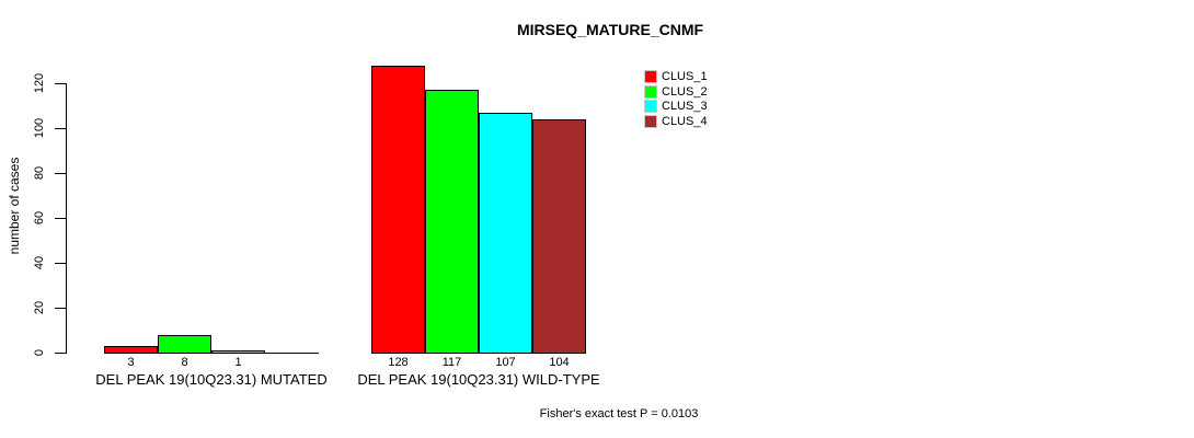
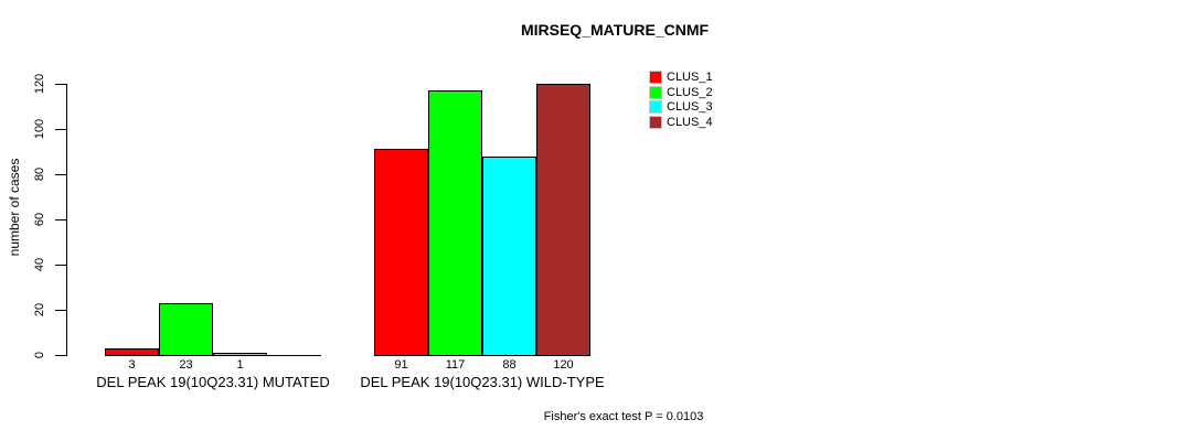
CLUS_2/DEL PEAK 19(10Q23.31) MUTATED: 8 -> 23
CLUS_1/DEL PEAK 19(10Q23.31) WILD-TYPE: 128 -> 91
CLUS_3/DEL PEAK 19(10Q23.31) WILD-TYPE: 107 -> 88
CLUS_4/DEL PEAK 19(10Q23.31) WILD-TYPE: 104 -> 120
